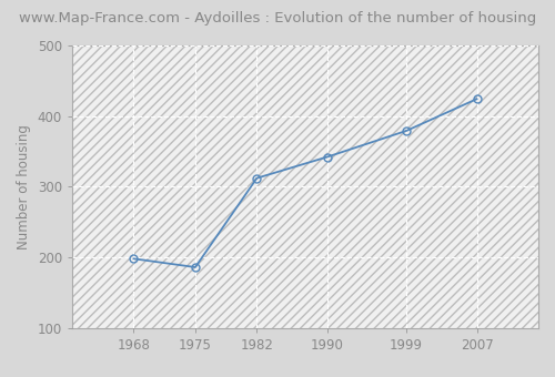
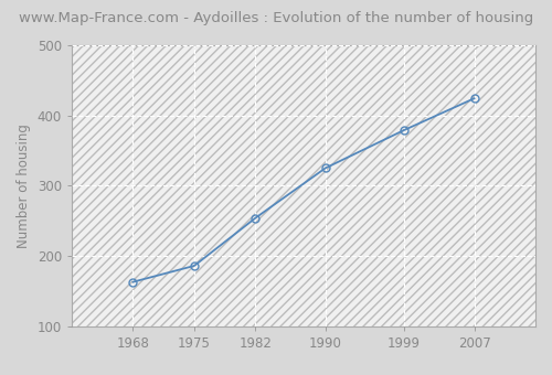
1968: 198 -> 163
1982: 312 -> 254
1990: 342 -> 325
